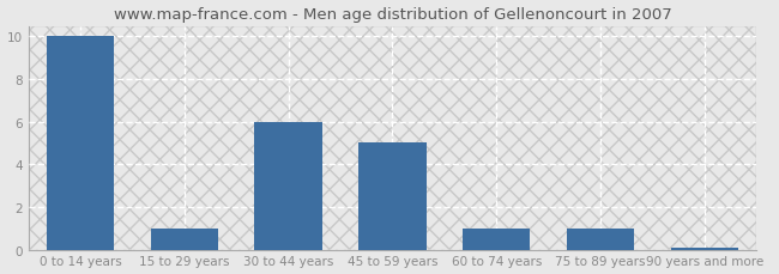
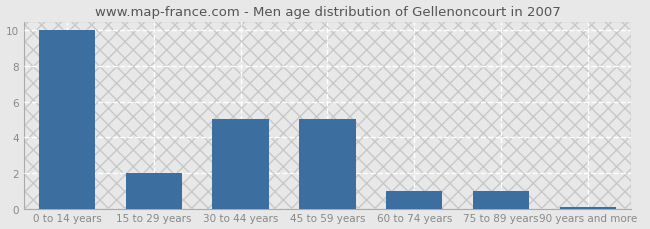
15 to 29 years: 1.0 -> 2.0
30 to 44 years: 6.0 -> 5.0
